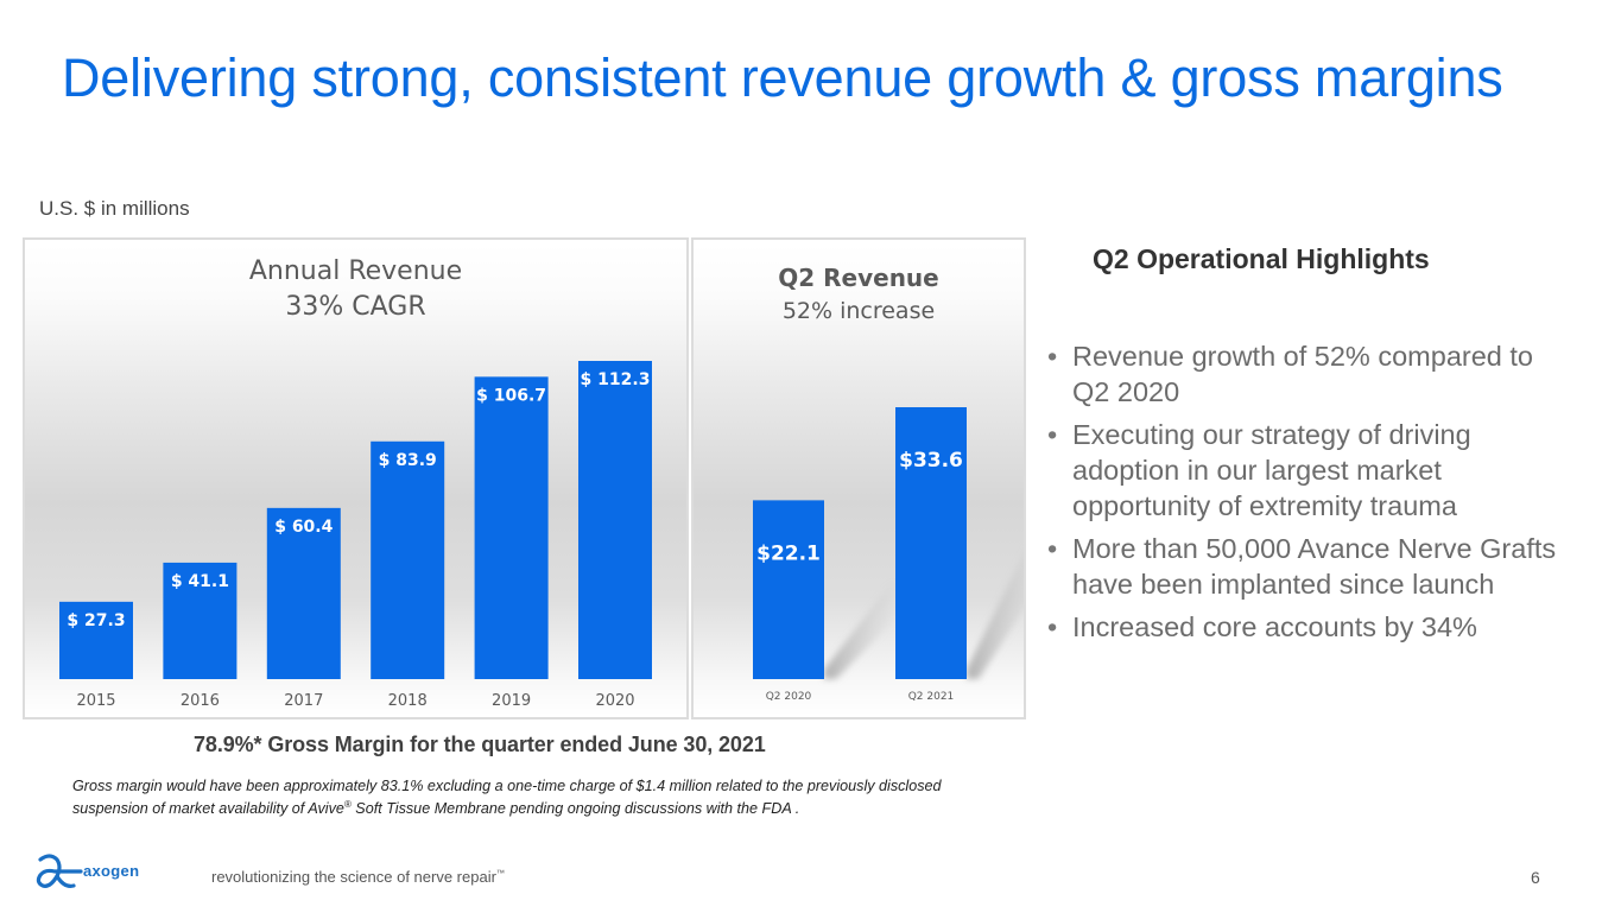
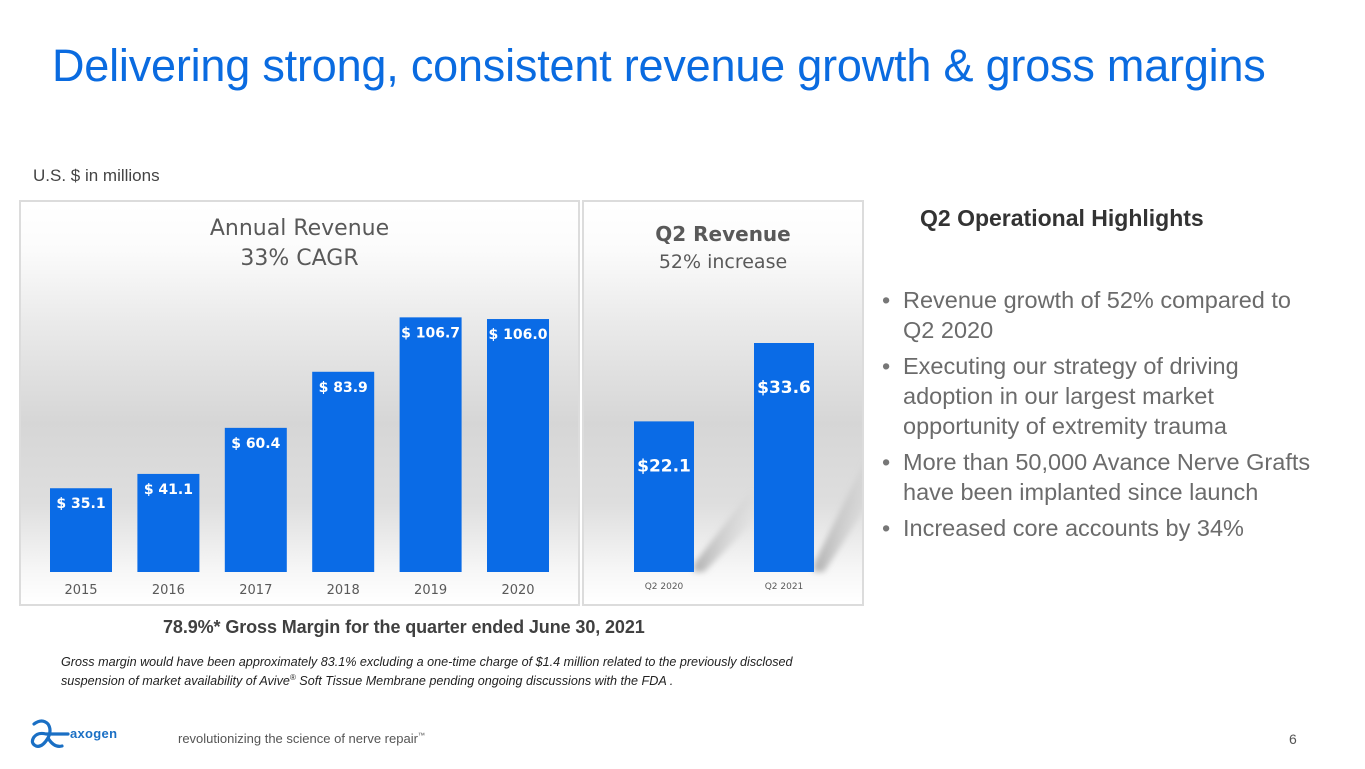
Annual Revenue/2015: 27.3 -> 35.1
Annual Revenue/2020: 112.3 -> 106.0
